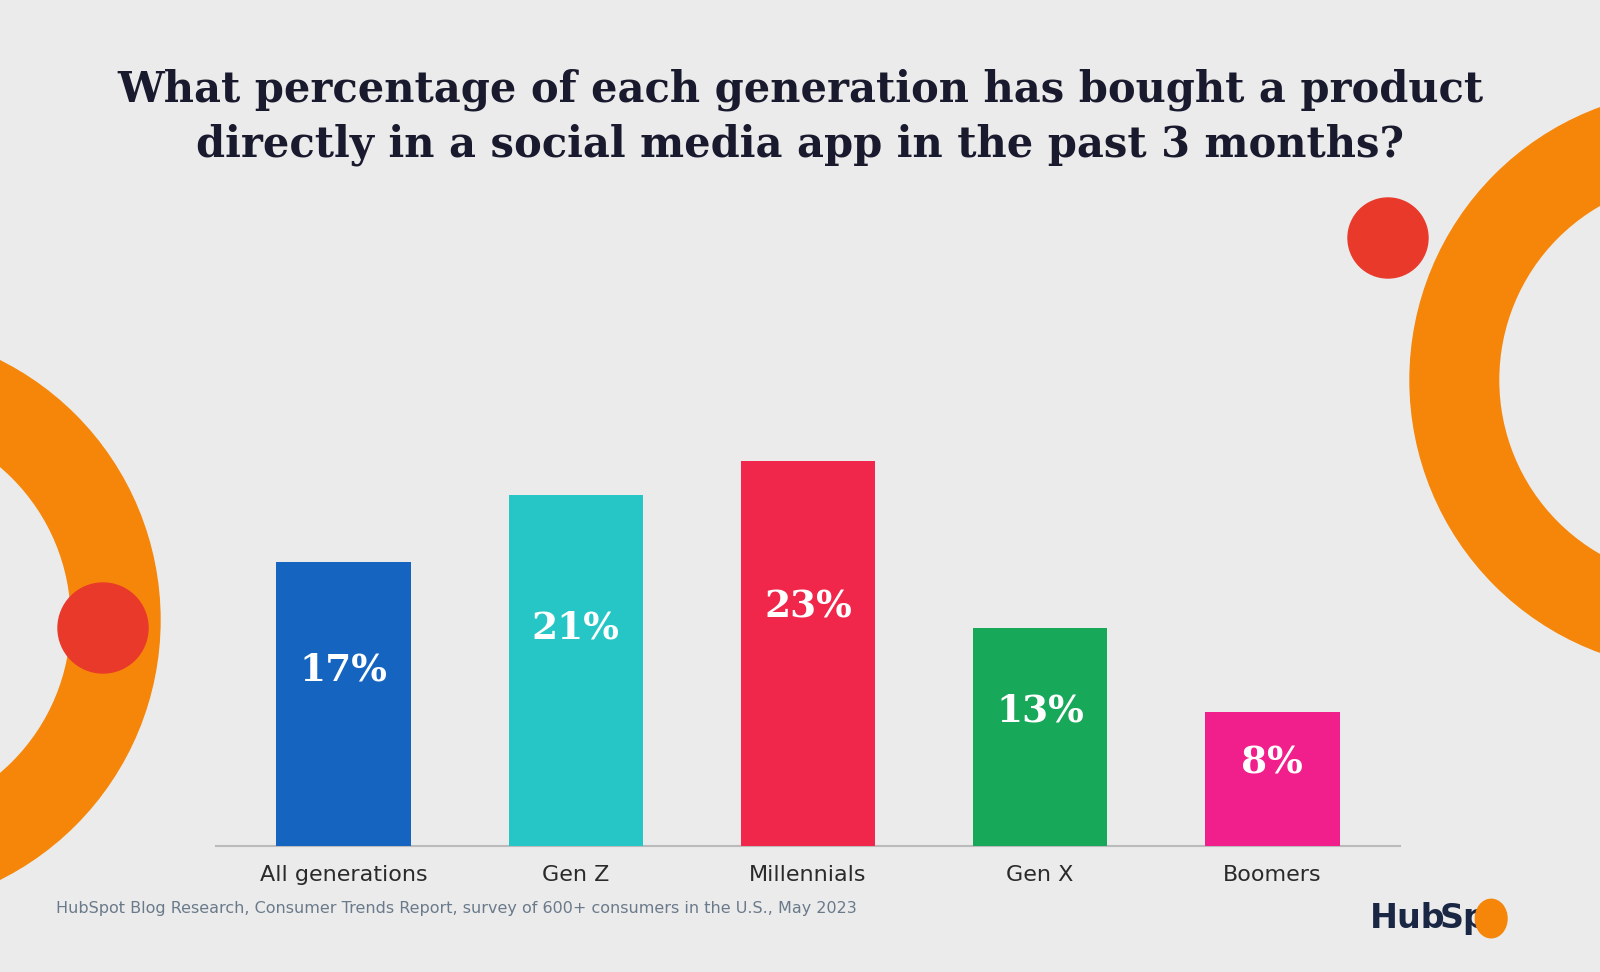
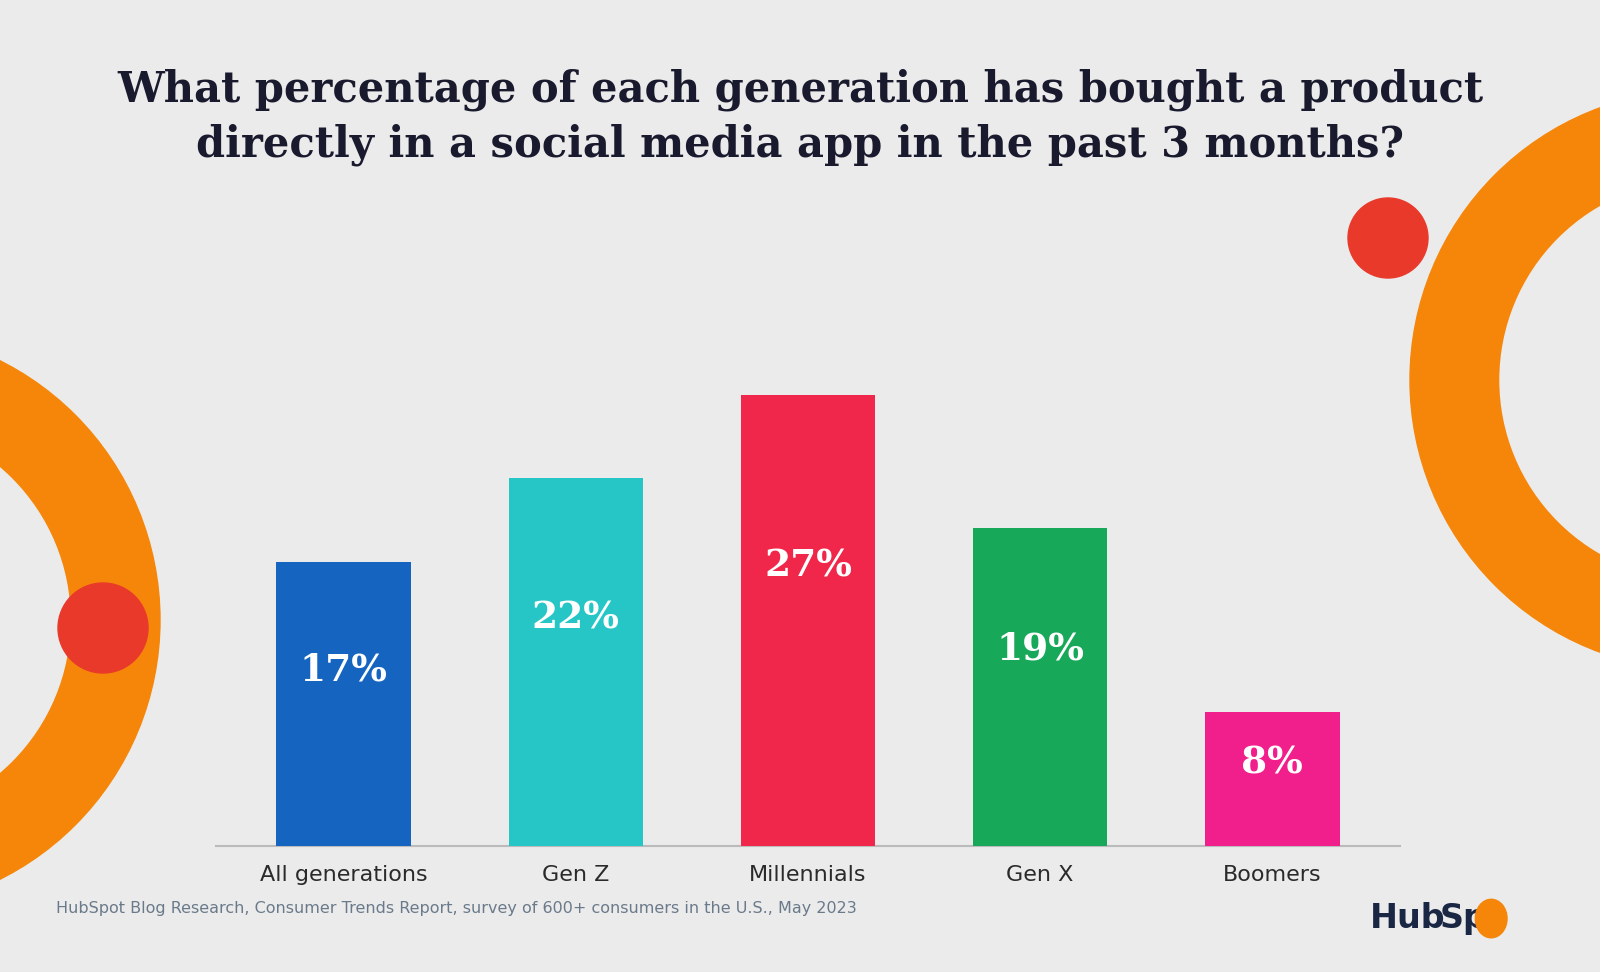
Gen Z: 21% -> 22%
Millennials: 23% -> 27%
Gen X: 13% -> 19%
